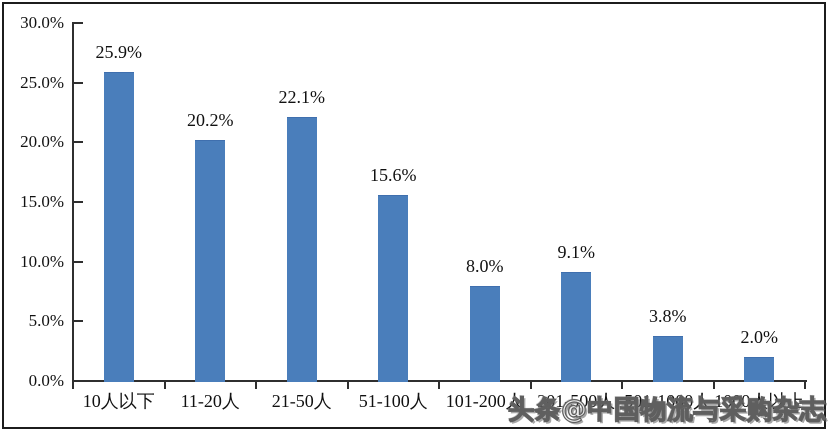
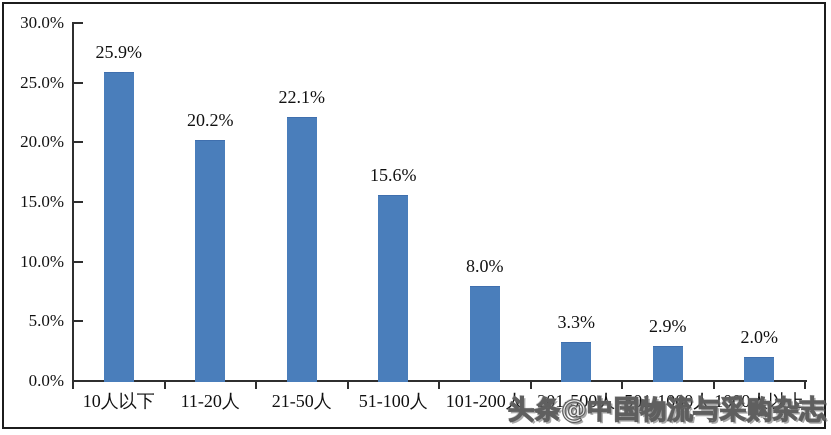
201-500人: 9.1% -> 3.3%
501-1000人: 3.8% -> 2.9%
